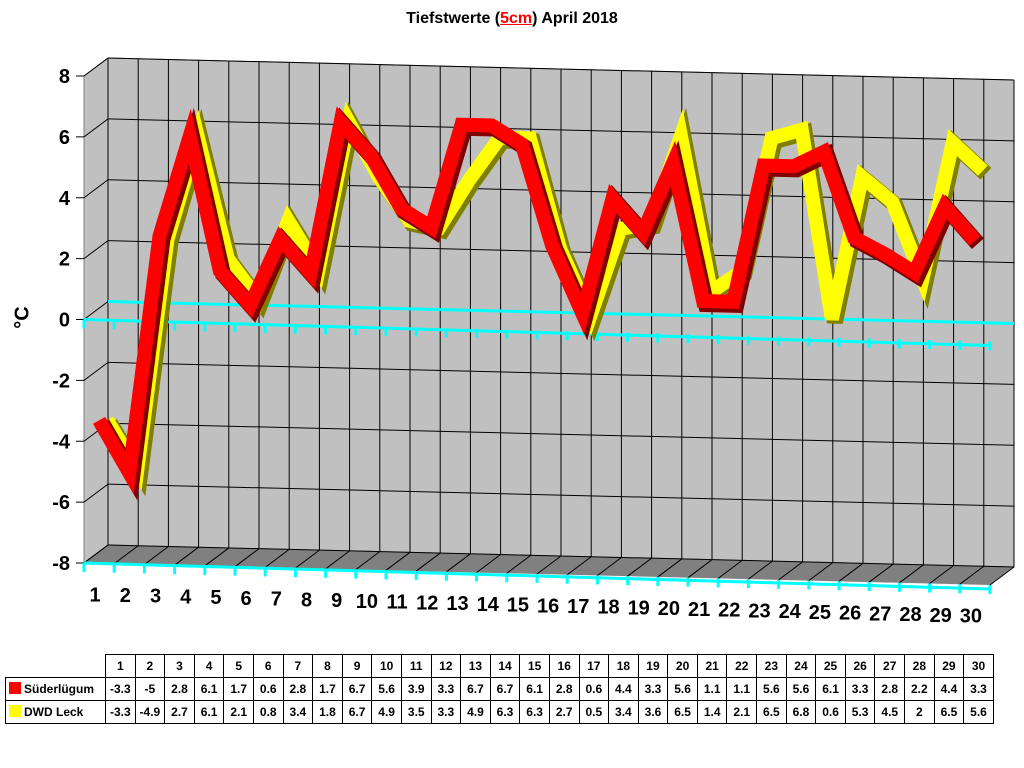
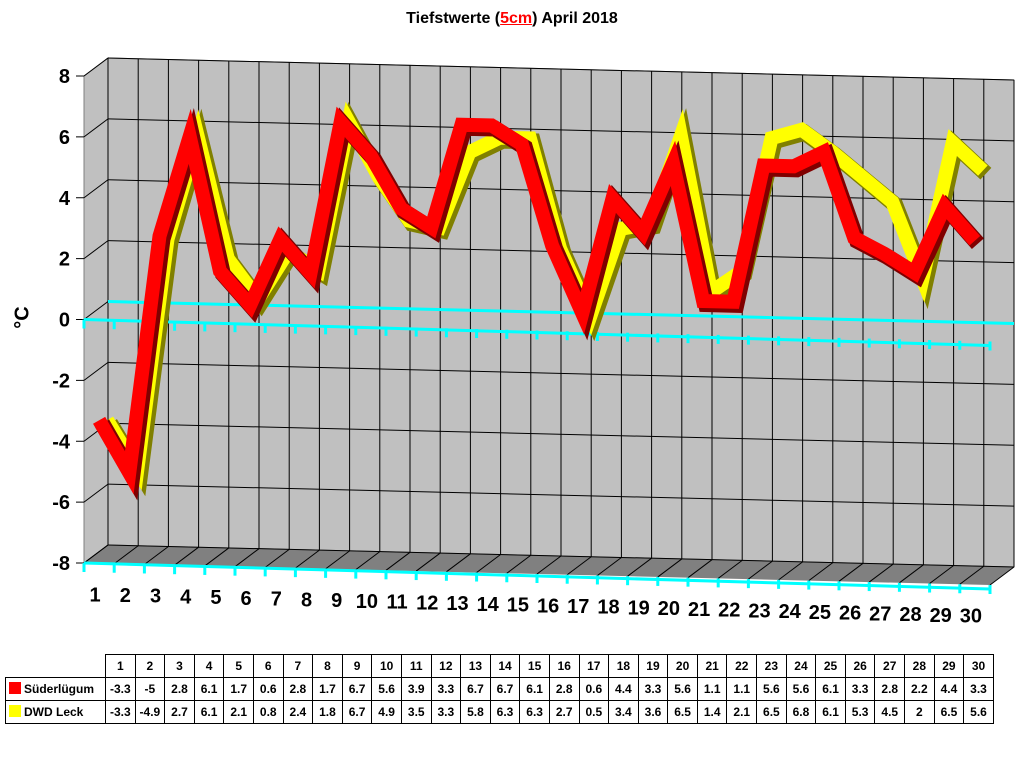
DWD Leck/7: 3.4 -> 2.4
DWD Leck/13: 4.9 -> 5.8
DWD Leck/25: 0.6 -> 6.1
